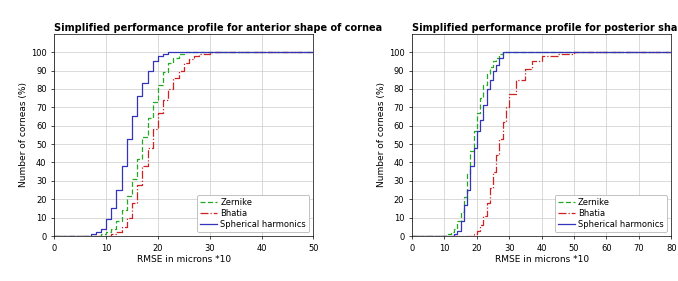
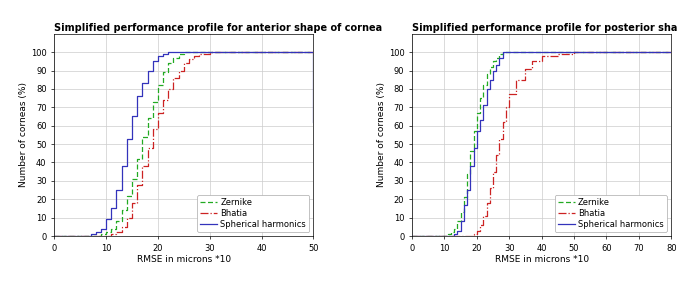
Simplified performance profile for anterior shape of cornea/Spherical harmonics/50: 100 -> 62
